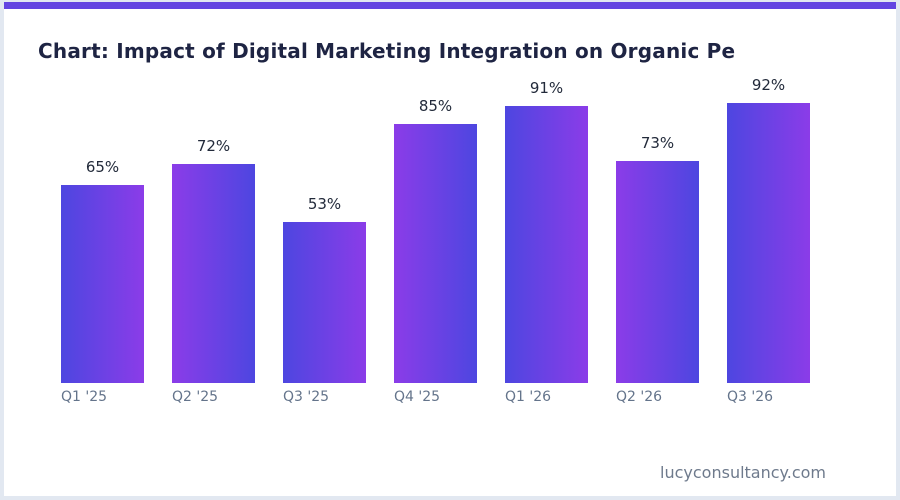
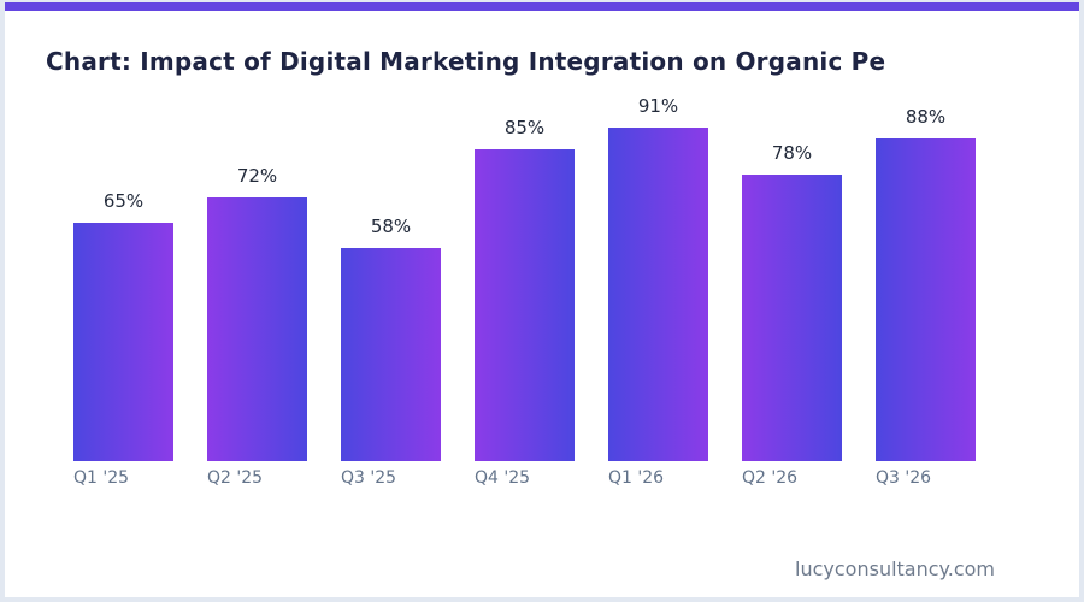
Q3 '25: 53% -> 58%
Q2 '26: 73% -> 78%
Q3 '26: 92% -> 88%
